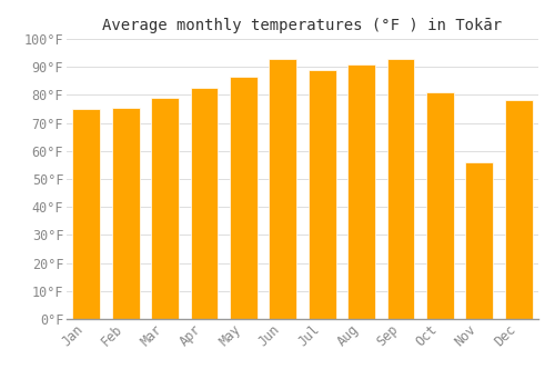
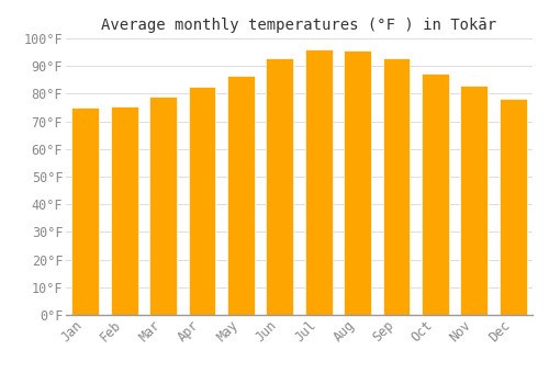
Jul: 89.0°F -> 96.0°F
Aug: 91.0°F -> 95.5°F
Oct: 81.0°F -> 87.5°F
Nov: 56.0°F -> 83.0°F
